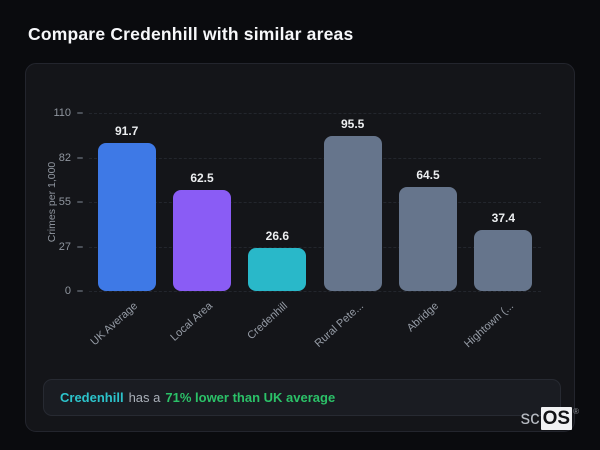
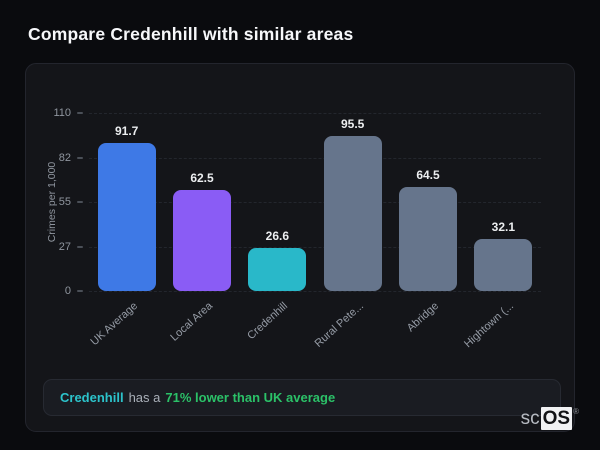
Hightown (...: 37.4 -> 32.1
